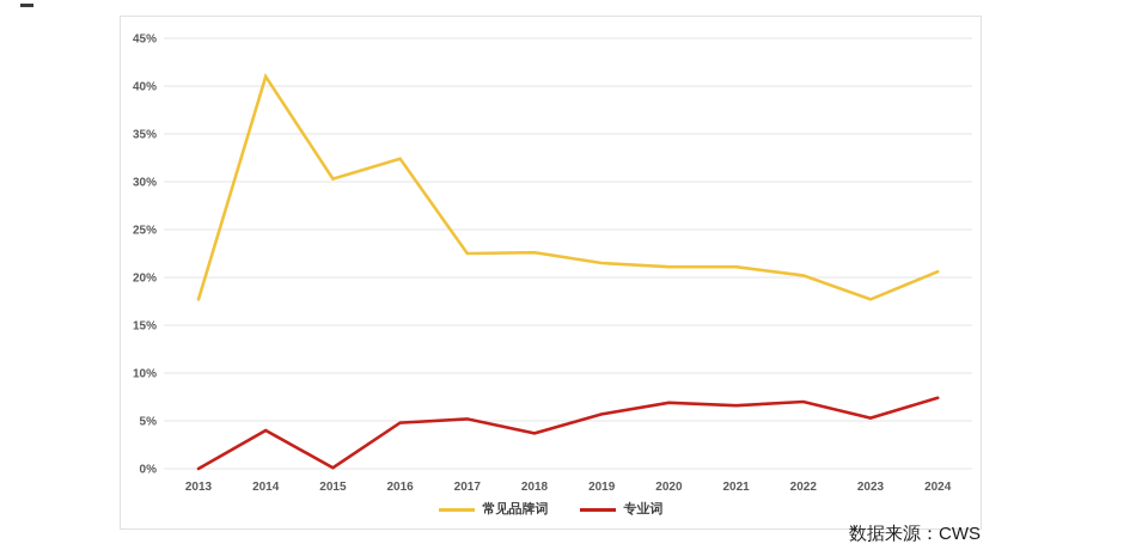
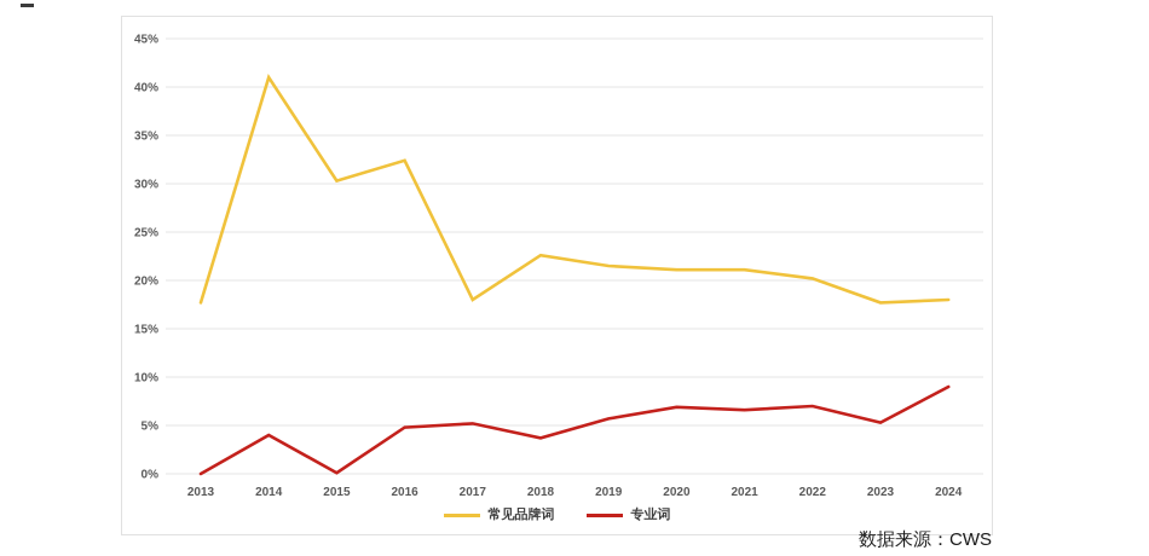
常见品牌词/2017: 22% -> 18%
常见品牌词/2024: 21% -> 18%
专业词/2024: 7% -> 9%
